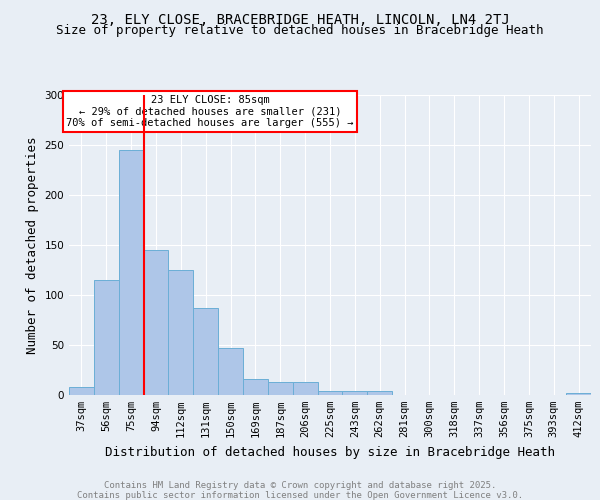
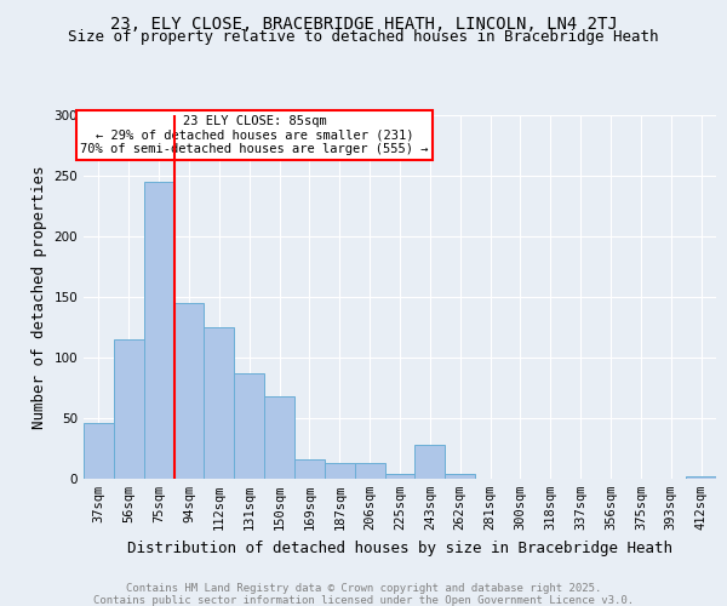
37sqm: 8 -> 46
150sqm: 47 -> 68
243sqm: 4 -> 28
